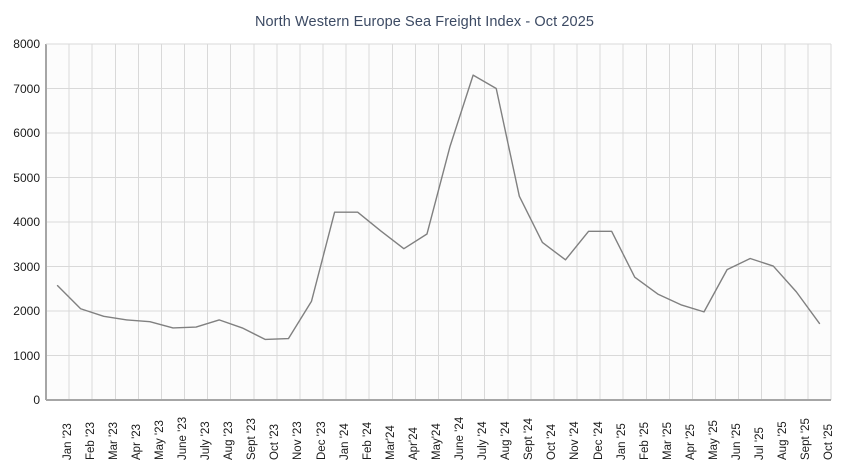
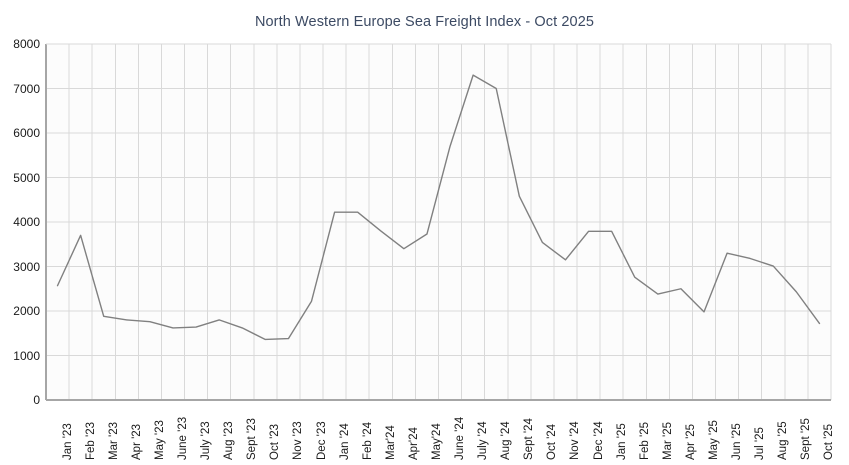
Feb '23: 2000 -> 3700
Apr '25: 2100 -> 2500
Jun '25: 2900 -> 3300
